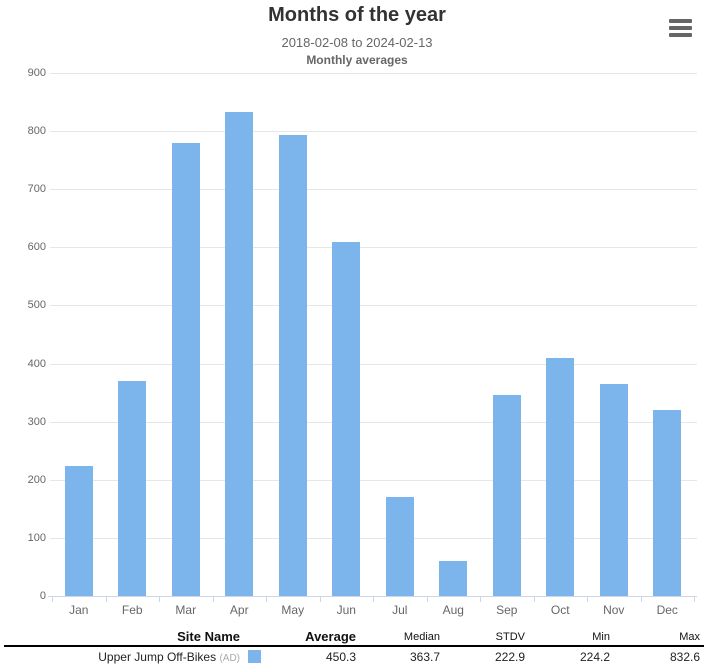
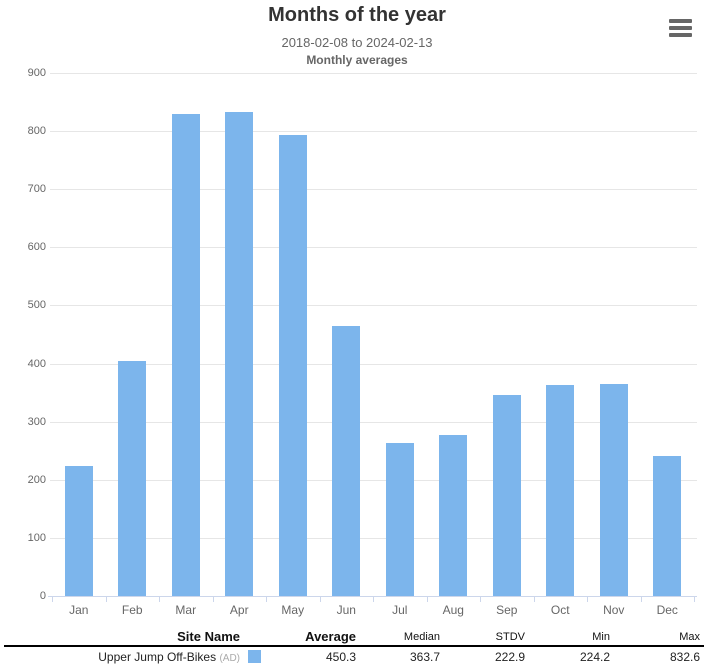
Feb: 370 -> 400
Mar: 780 -> 830
Jun: 610 -> 460
Jul: 170 -> 260
Aug: 60 -> 280
Oct: 410 -> 360
Dec: 320 -> 240
